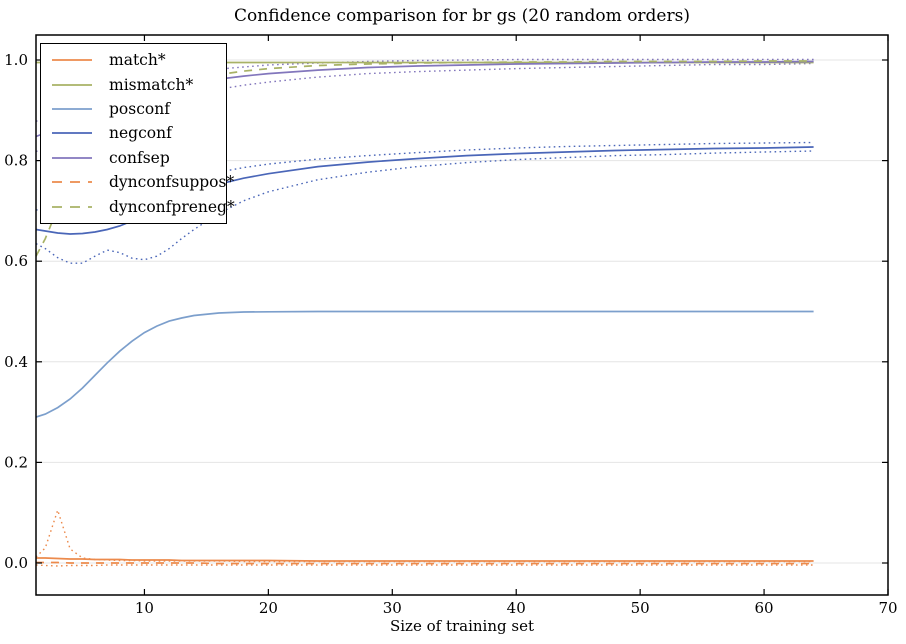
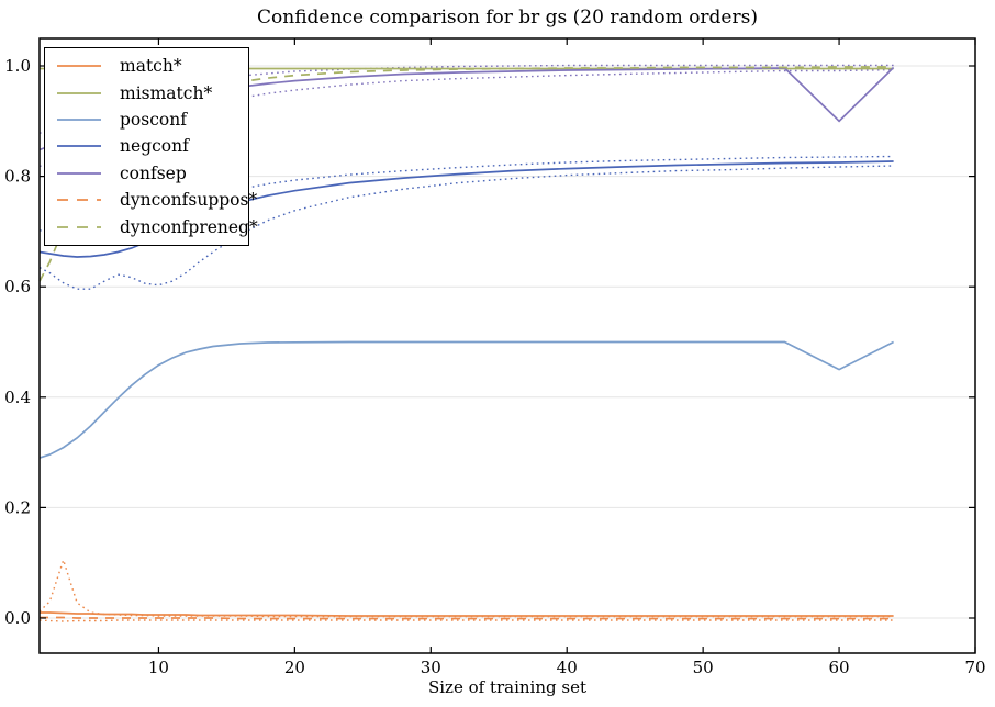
posconf/60: 0.50 -> 0.45
confsep/60: 1.00 -> 0.90
